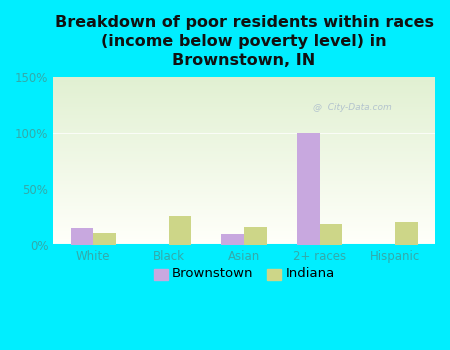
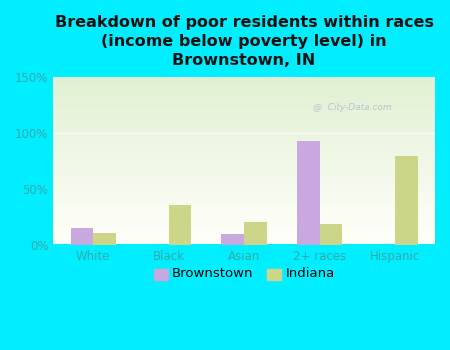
Indiana/Black: 26% -> 36%
Indiana/Asian: 16% -> 21%
Brownstown/2+ races: 100% -> 93%
Indiana/Hispanic: 21% -> 79%
